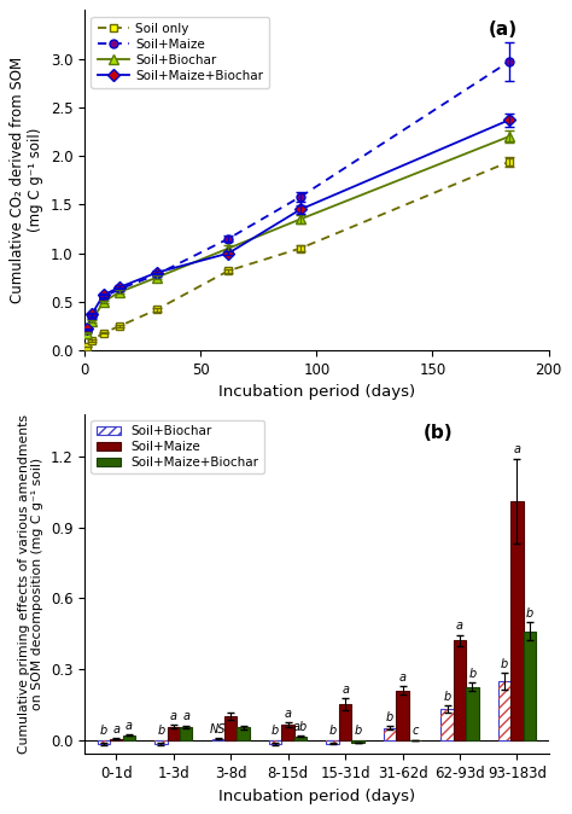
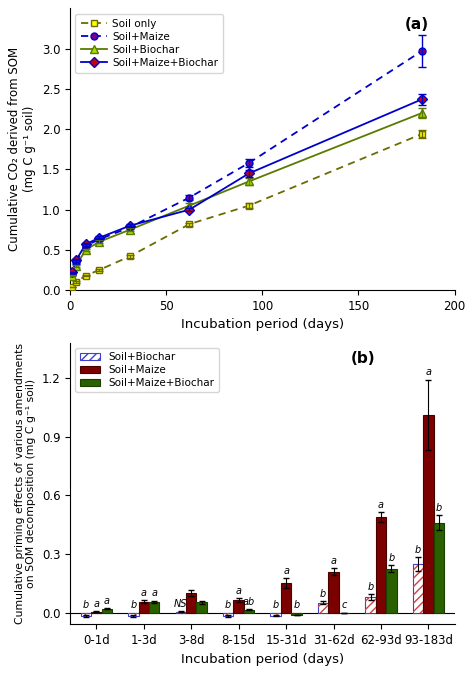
Soil+Biochar/62-93d: 0.13 -> 0.08
Soil+Maize/62-93d: 0.42 -> 0.49
